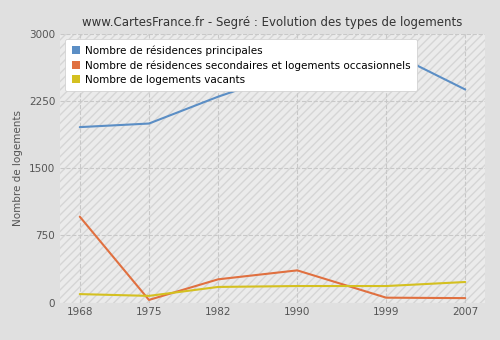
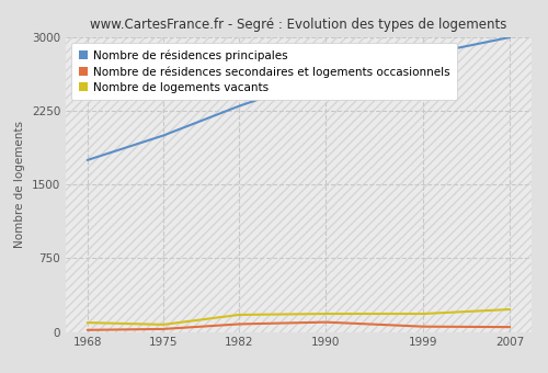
Nombre de résidences principales/1968: 1960 -> 1750
Nombre de résidences secondaires et logements occasionnels/1968: 960 -> 20
Nombre de résidences secondaires et logements occasionnels/1982: 260 -> 80
Nombre de résidences secondaires et logements occasionnels/1990: 360 -> 100
Nombre de résidences principales/2007: 2380 -> 3000
